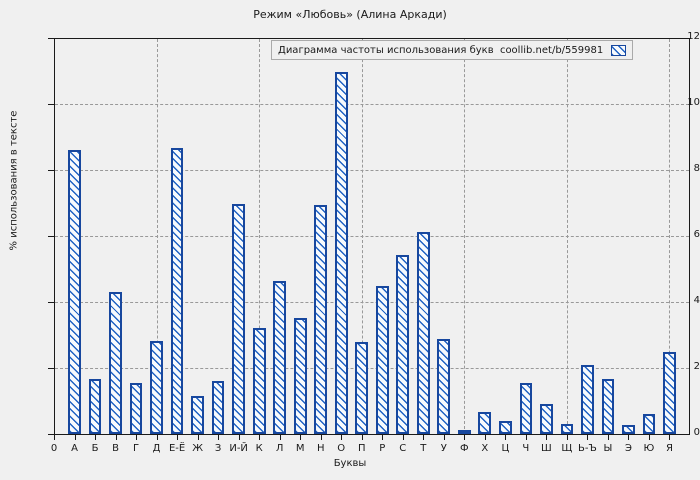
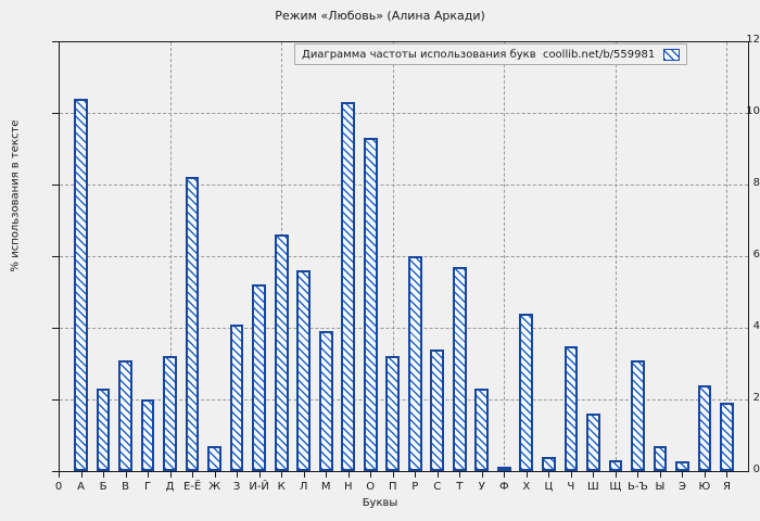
А: 8.6 -> 10.4
Б: 1.7 -> 2.3
В: 4.3 -> 3.1
Г: 1.6 -> 2.0
Д: 2.8 -> 3.2
Е-Ё: 8.7 -> 8.2
Ж: 1.1 -> 0.7
З: 1.6 -> 4.1
И-Й: 7.0 -> 5.2
К: 3.2 -> 6.6
Л: 4.7 -> 5.6
М: 3.5 -> 3.9
Н: 6.9 -> 10.3
О: 11.0 -> 9.3
П: 2.8 -> 3.2
Р: 4.5 -> 6.0
С: 5.4 -> 3.4
Т: 6.1 -> 5.7
У: 2.9 -> 2.3
Х: 0.7 -> 4.4
Ч: 1.6 -> 3.5
Ш: 0.9 -> 1.6
Ь-Ъ: 2.1 -> 3.1
Ы: 1.7 -> 0.7
Ю: 0.6 -> 2.4
Я: 2.5 -> 1.9
